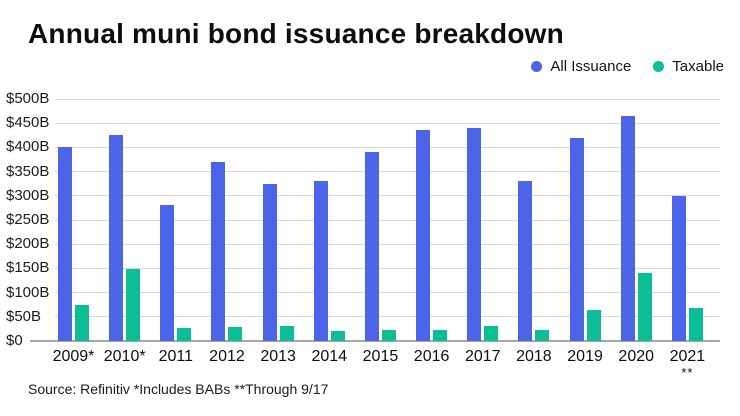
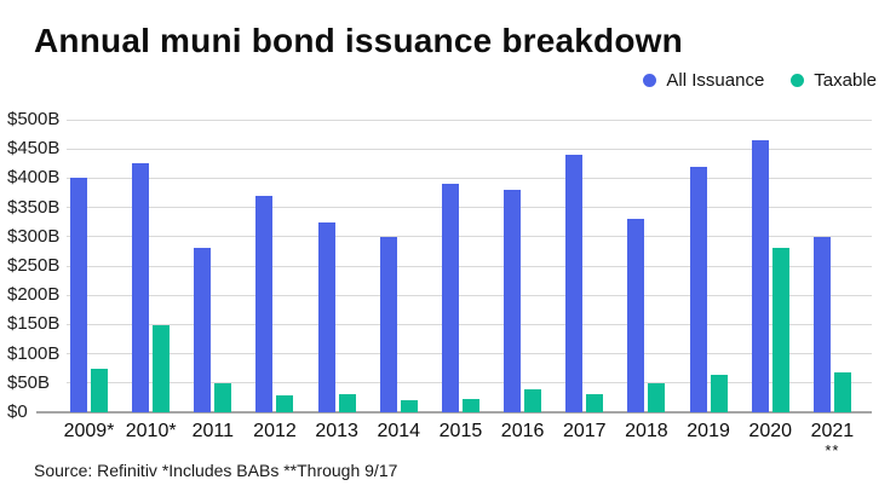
Taxable/2011: $30B -> $50B
All Issuance/2014: $330B -> $300B
All Issuance/2016: $440B -> $380B
Taxable/2016: $20B -> $40B
Taxable/2018: $20B -> $50B
Taxable/2020: $140B -> $280B
